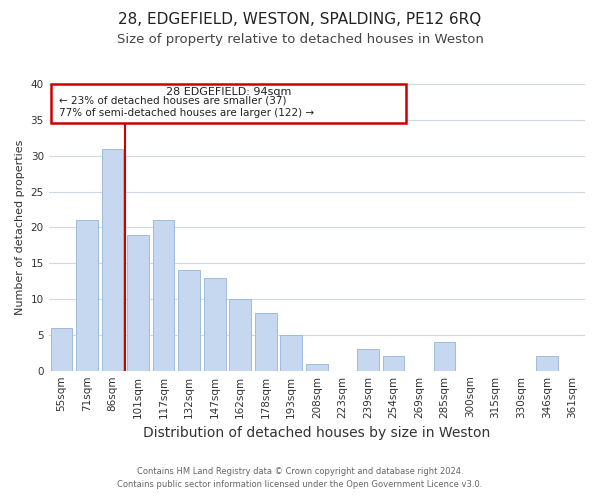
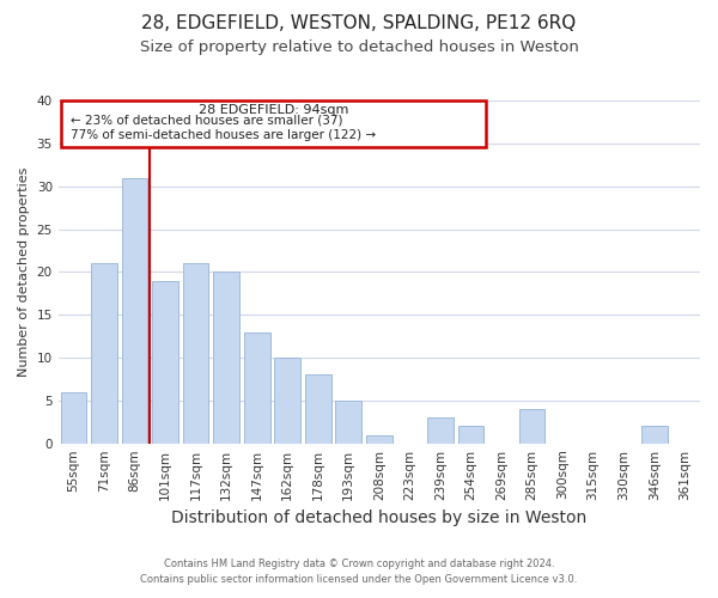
132sqm: 14 -> 20
